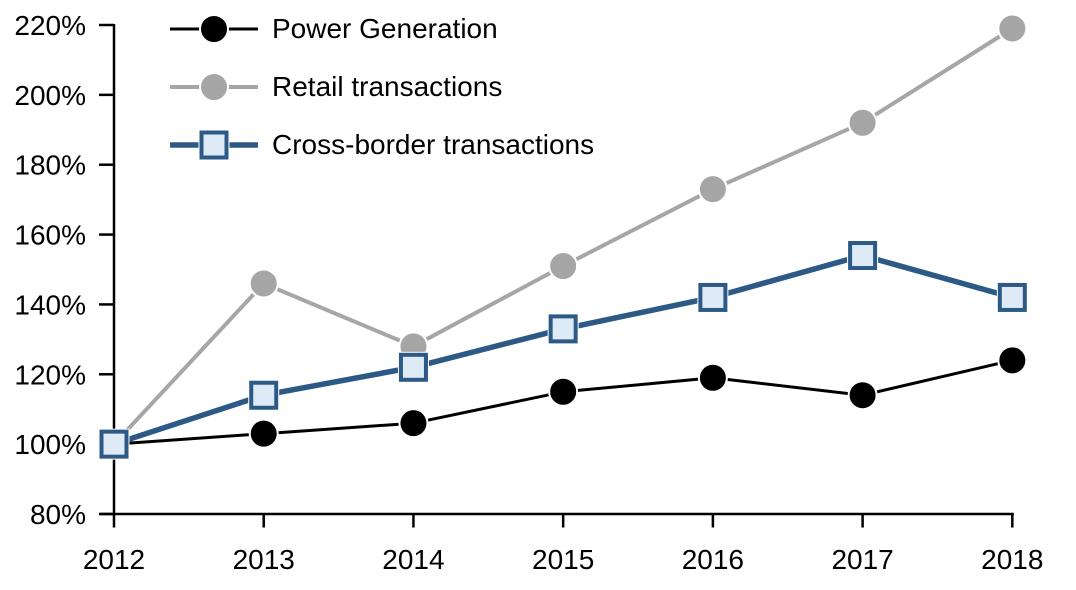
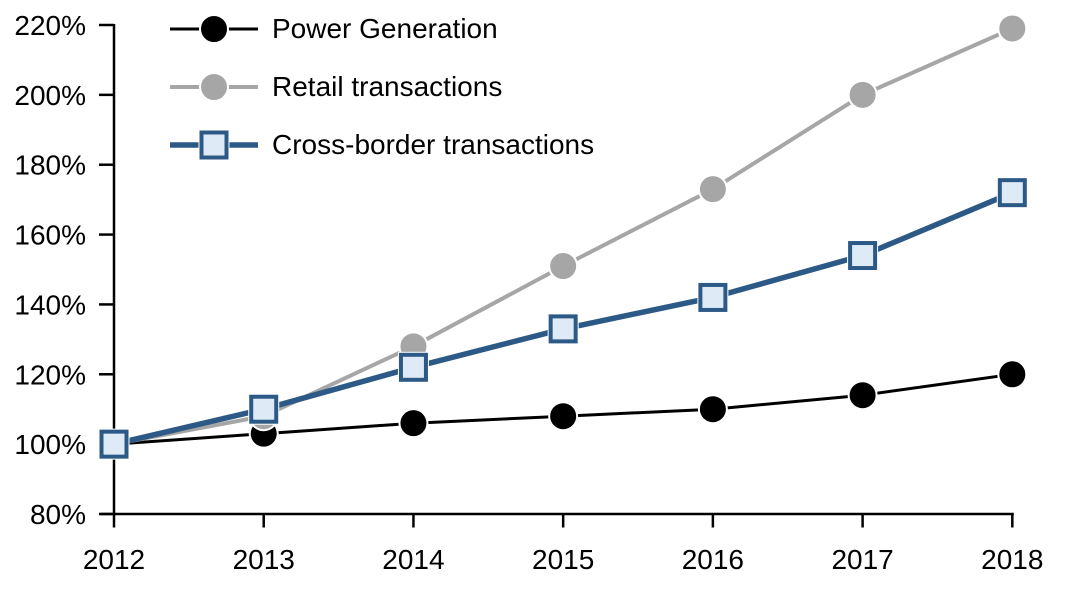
Retail transactions/2013: 146% -> 108%
Cross-border transactions/2013: 114% -> 110%
Power Generation/2015: 115% -> 108%
Power Generation/2016: 119% -> 110%
Retail transactions/2017: 192% -> 200%
Power Generation/2018: 124% -> 120%
Cross-border transactions/2018: 142% -> 172%
